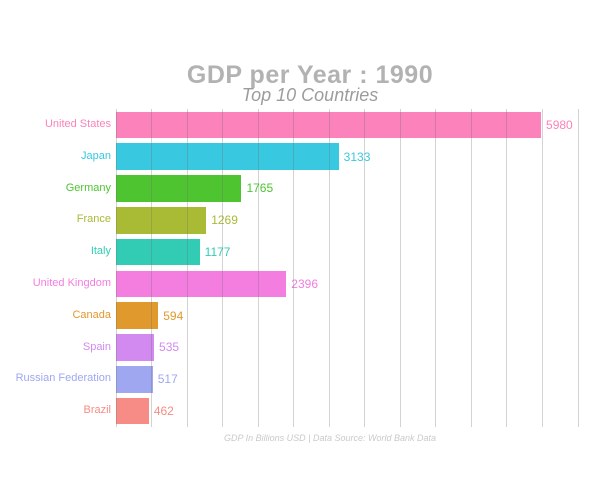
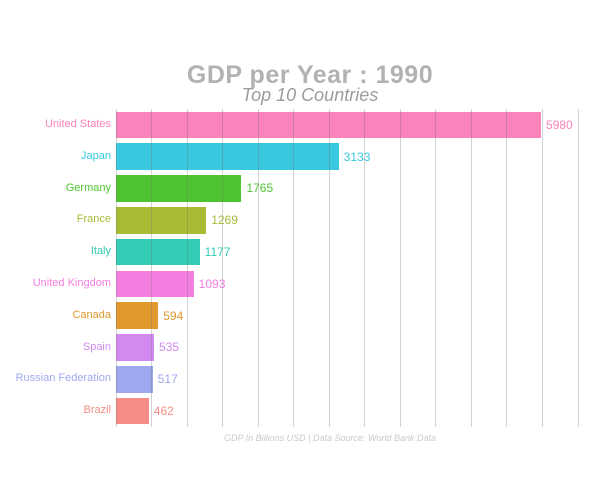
United Kingdom: 2396 -> 1093
